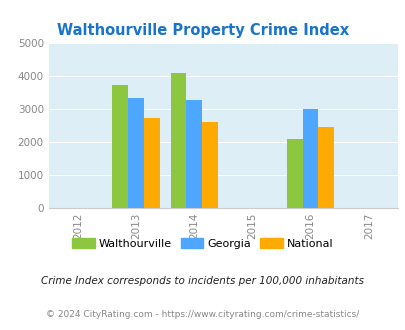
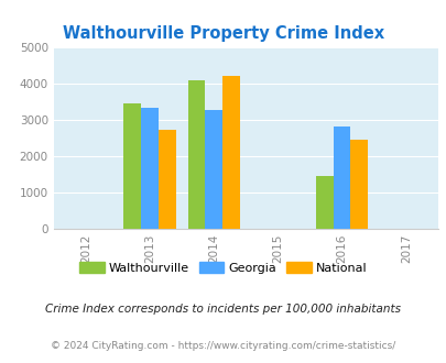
Walthourville/2013: 3720 -> 3450
National/2014: 2610 -> 4200
Walthourville/2016: 2080 -> 1450
Georgia/2016: 3000 -> 2800
